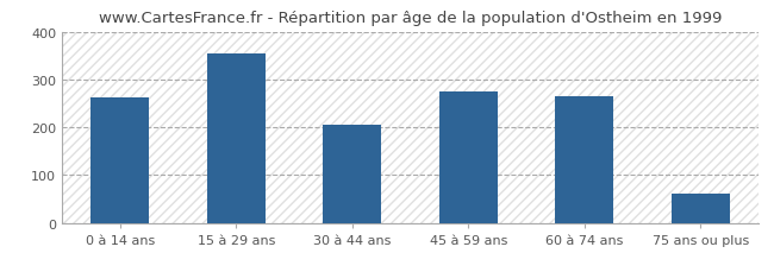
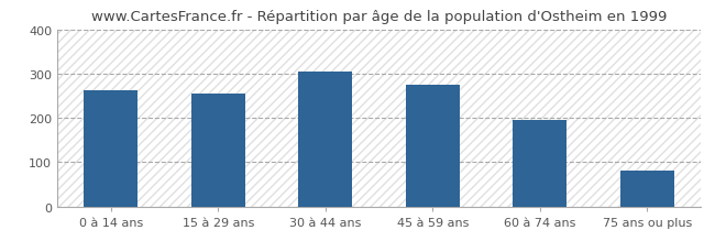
15 à 29 ans: 355 -> 255
30 à 44 ans: 205 -> 304
60 à 74 ans: 265 -> 196
75 ans ou plus: 60 -> 82
